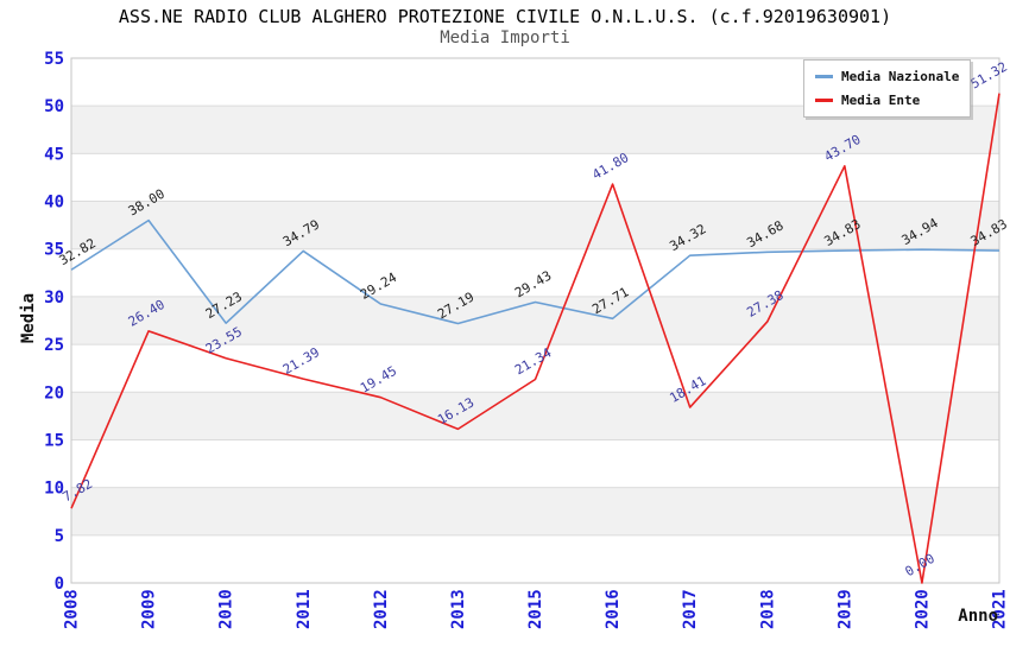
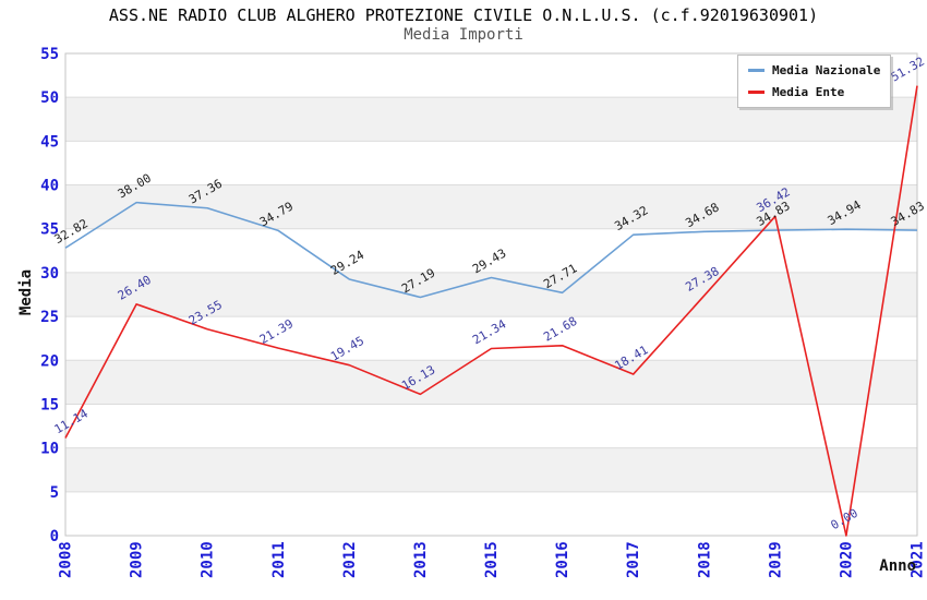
Media Ente/2008: 7.82 -> 11.14
Media Nazionale/2010: 27.23 -> 37.36
Media Ente/2016: 41.80 -> 21.68
Media Ente/2019: 43.70 -> 36.42
